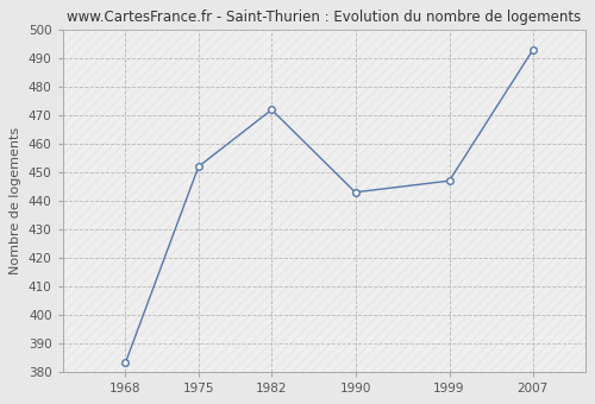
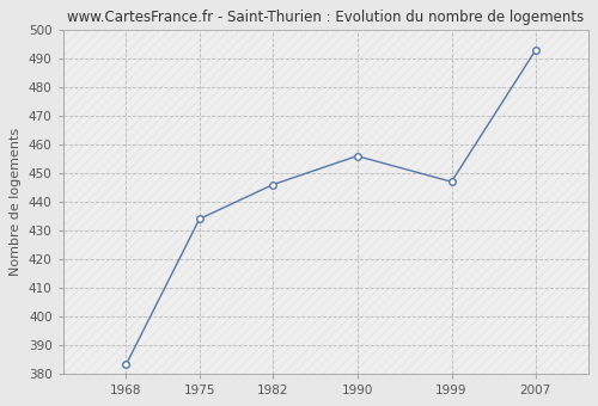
1975: 452 -> 434
1982: 472 -> 446
1990: 443 -> 456
